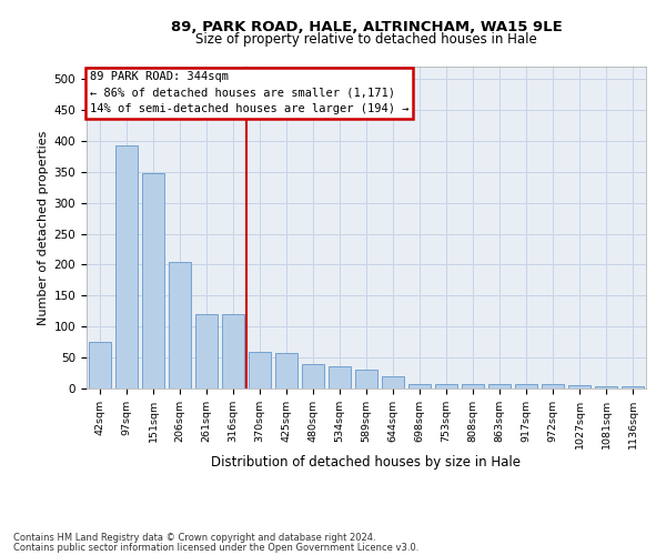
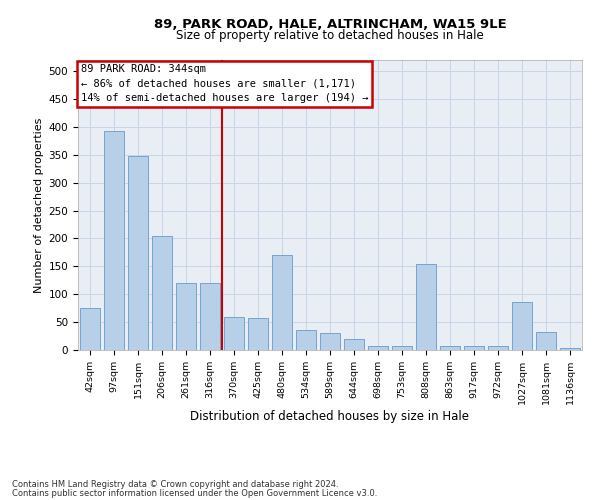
480sqm: 40 -> 170
808sqm: 8 -> 154
1027sqm: 5 -> 86
1081sqm: 3 -> 32
